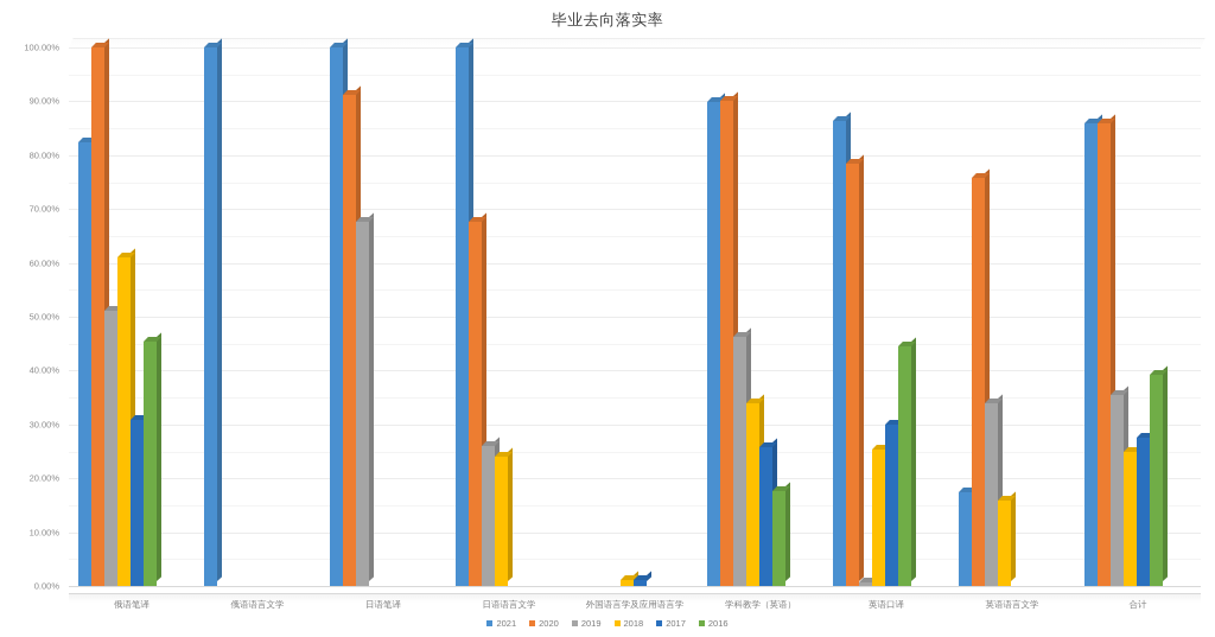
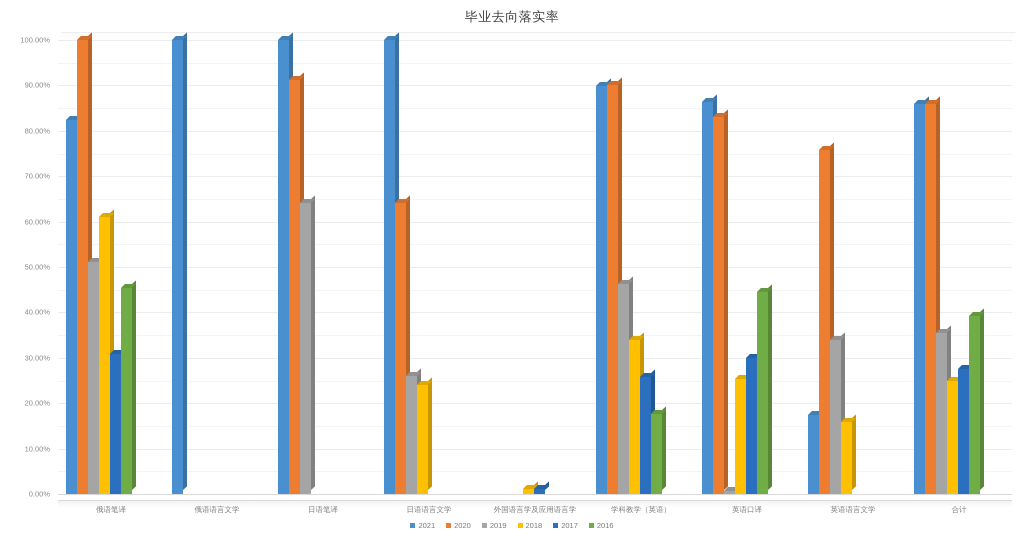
2019/日语笔译: 68% -> 64%
2020/日语语言文学: 68% -> 64%
2020/英语口译: 78% -> 83%
